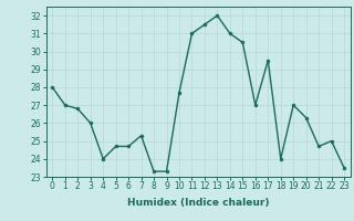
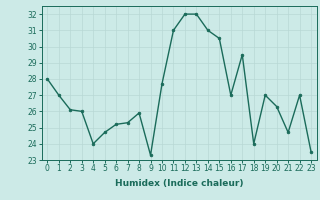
2: 26.8 -> 26.1
6: 24.7 -> 25.2
8: 23.3 -> 25.9
12: 31.5 -> 32.0
22: 25.0 -> 27.0
